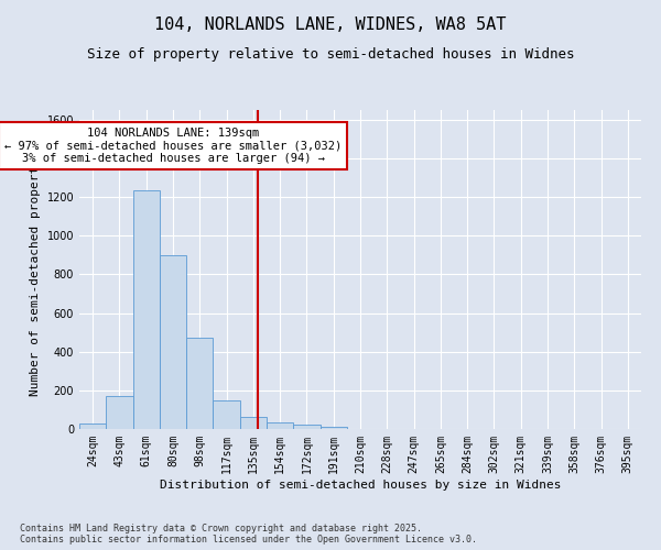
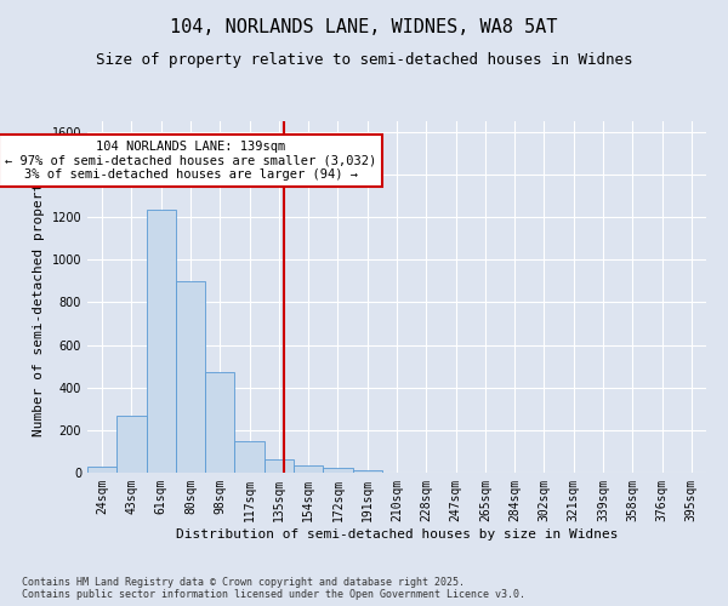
43sqm: 170 -> 260
